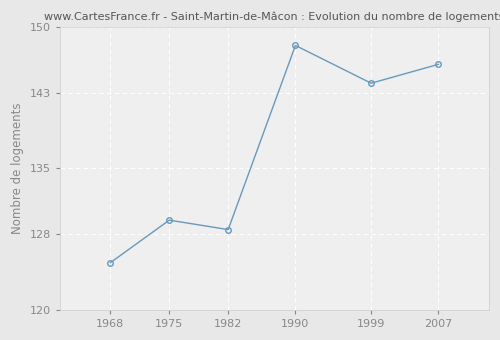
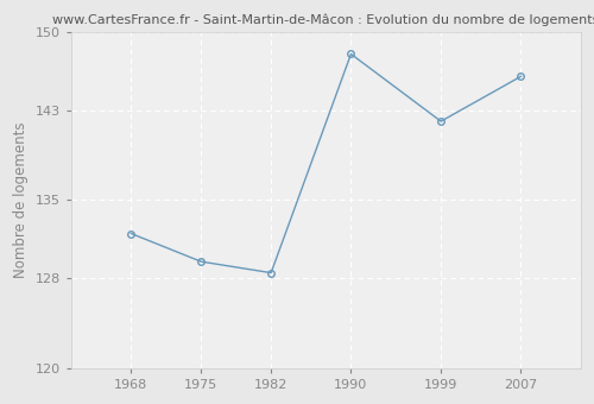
1968: 125.0 -> 132.0
1999: 144.0 -> 142.0
